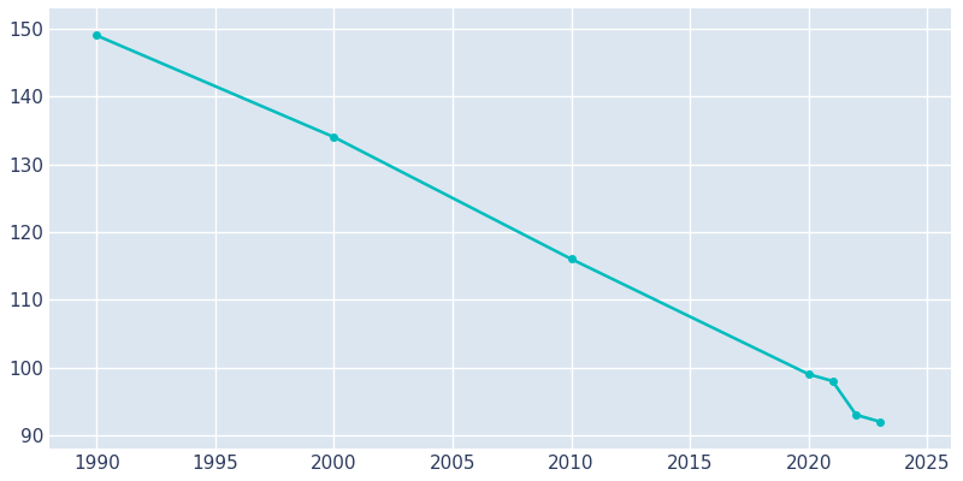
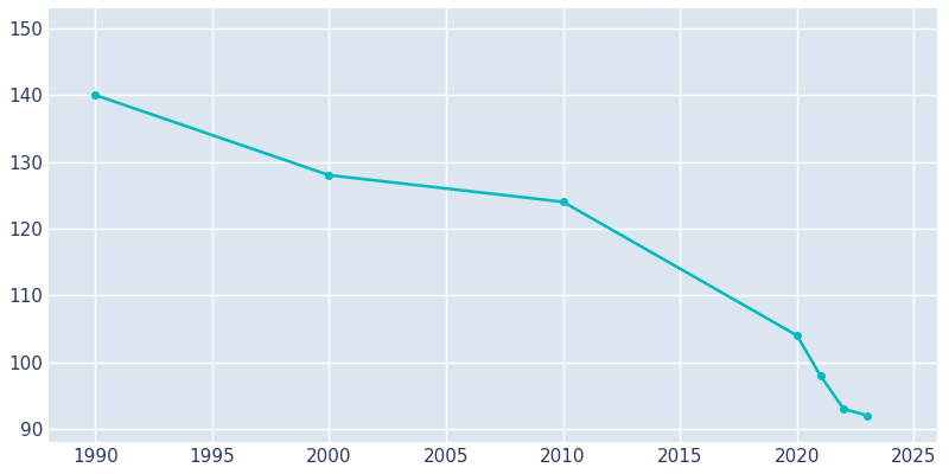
1990: 149 -> 140
2000: 134 -> 128
2010: 116 -> 124
2020: 99 -> 104
